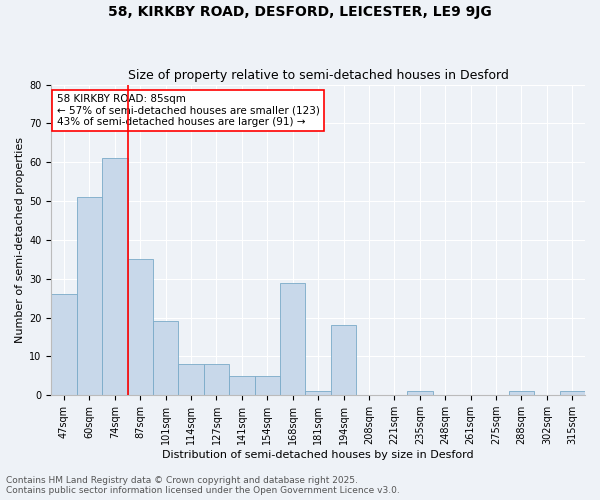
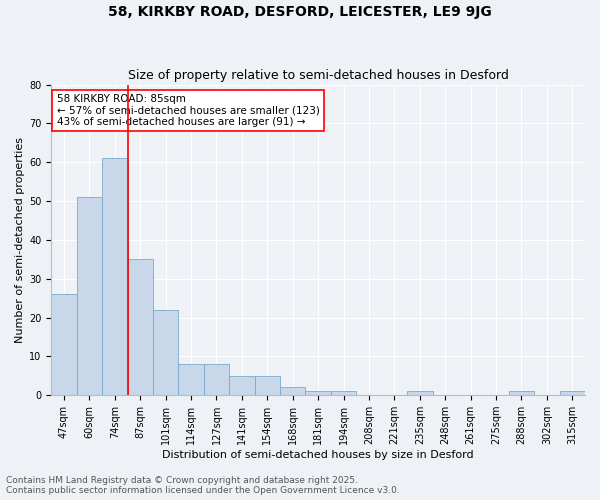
101sqm: 19 -> 22
168sqm: 29 -> 2
194sqm: 18 -> 1
